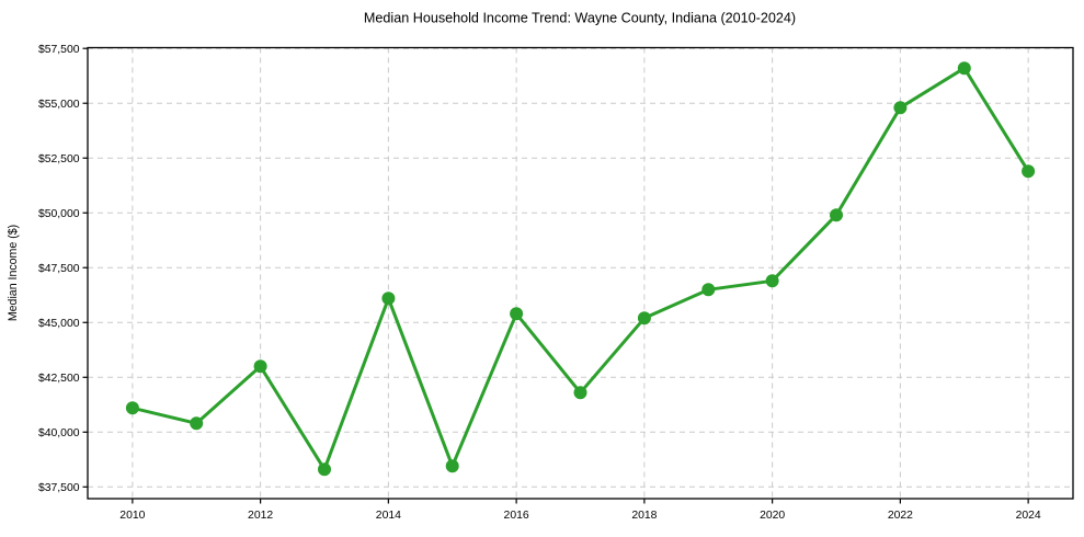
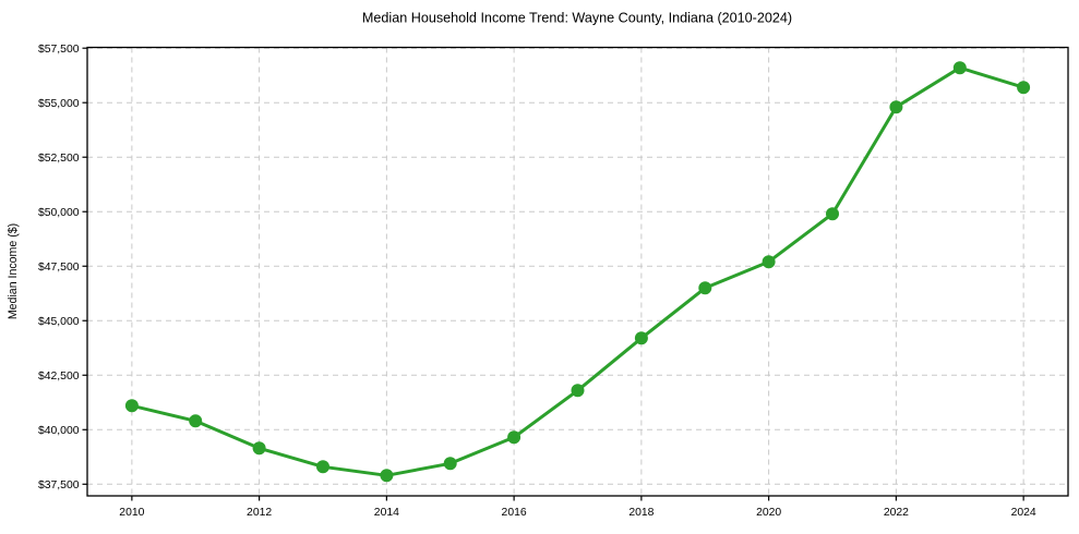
2012: $43000 -> $39200
2014: $46100 -> $37900
2016: $45400 -> $39600
2018: $45200 -> $44200
2020: $46900 -> $47700
2024: $51900 -> $55700
